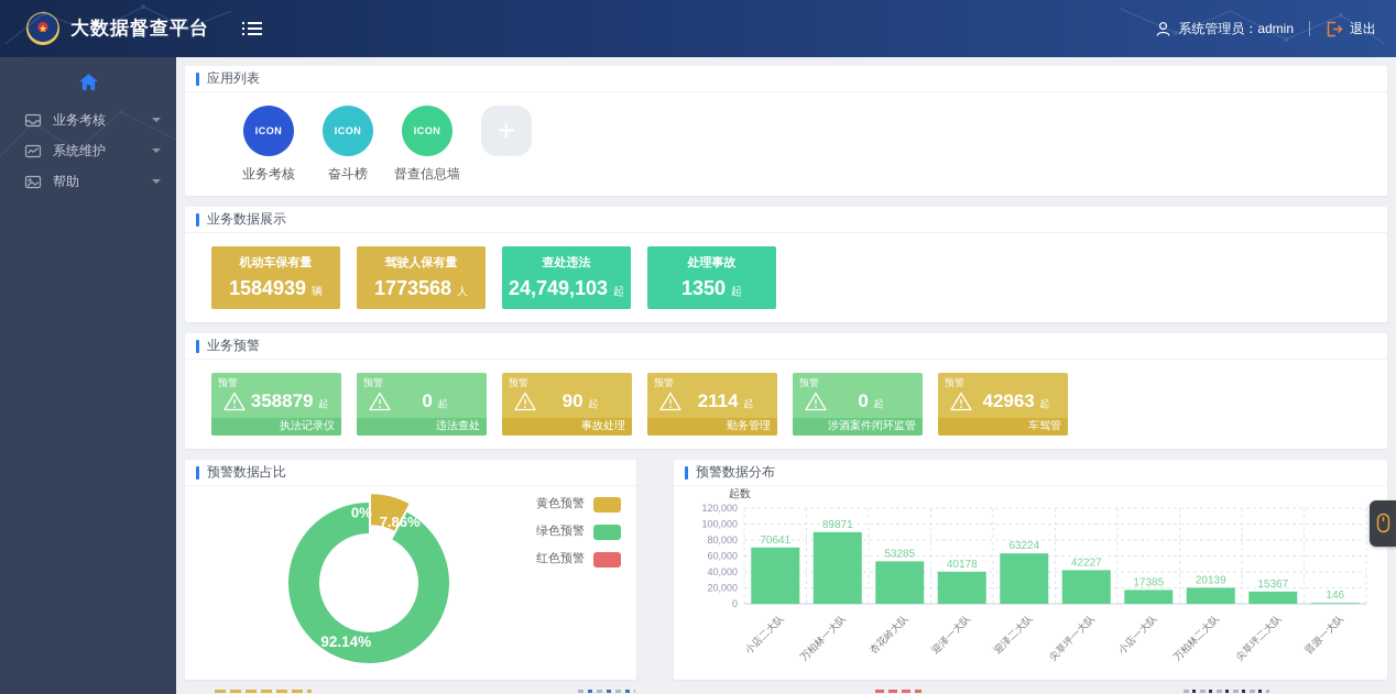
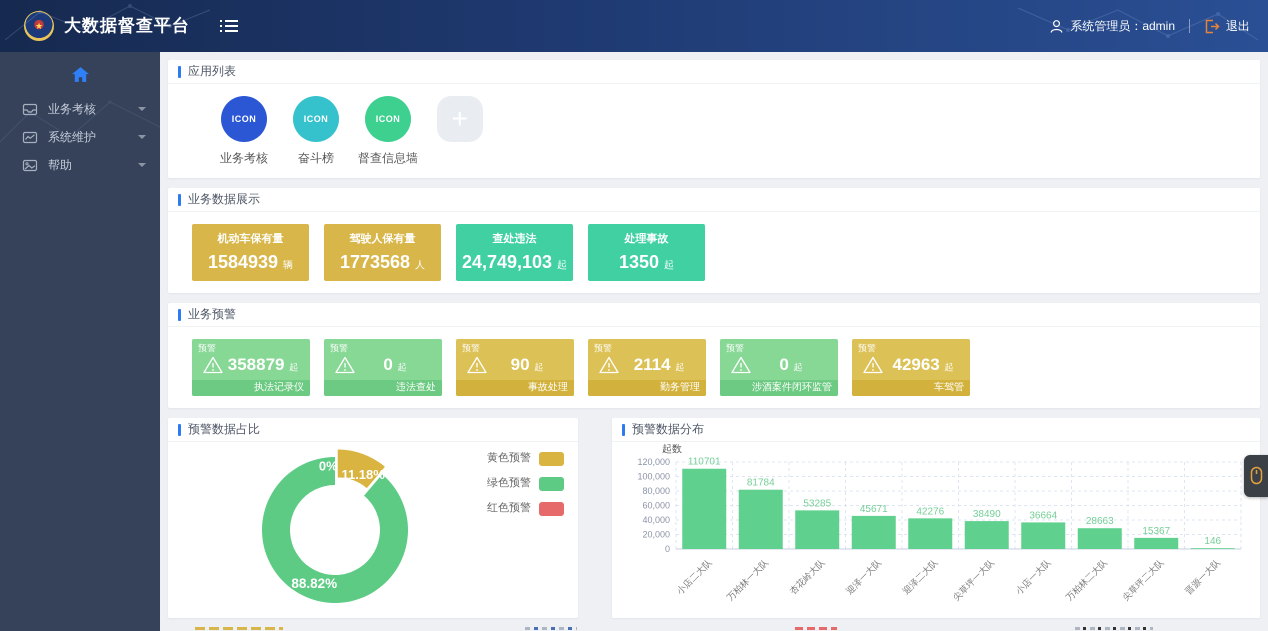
预警数据占比/黄色预警: 7.86% -> 11.18%
预警数据占比/绿色预警: 92.14% -> 88.82%
预警数据分布/小店二大队: 70641 -> 110701
预警数据分布/万柏林一大队: 89871 -> 81784
预警数据分布/迎泽一大队: 40178 -> 45671
预警数据分布/迎泽二大队: 63224 -> 42276
预警数据分布/尖草坪一大队: 42227 -> 38490
预警数据分布/小店一大队: 17385 -> 36664
预警数据分布/万柏林二大队: 20139 -> 28663
